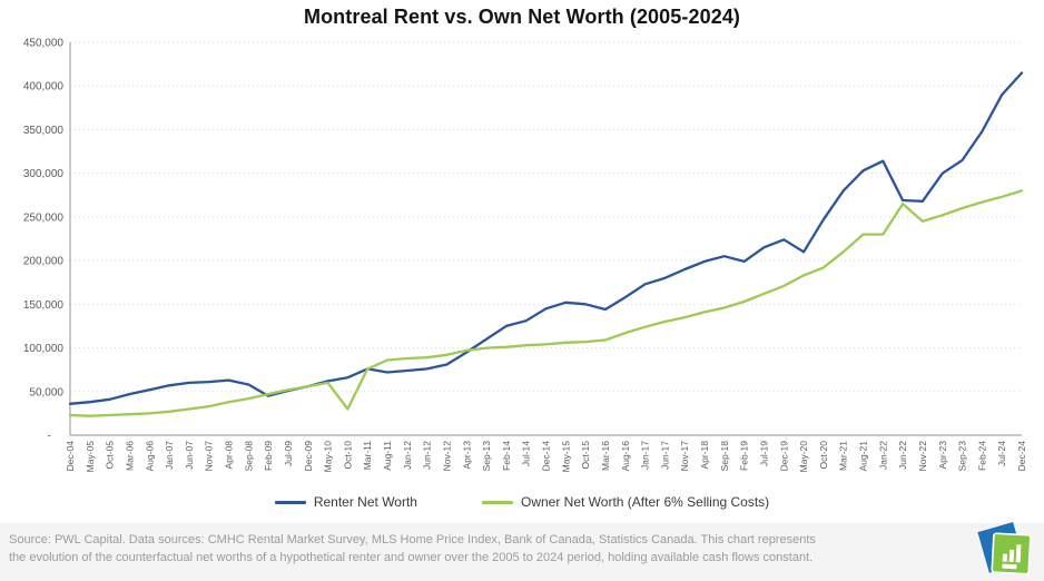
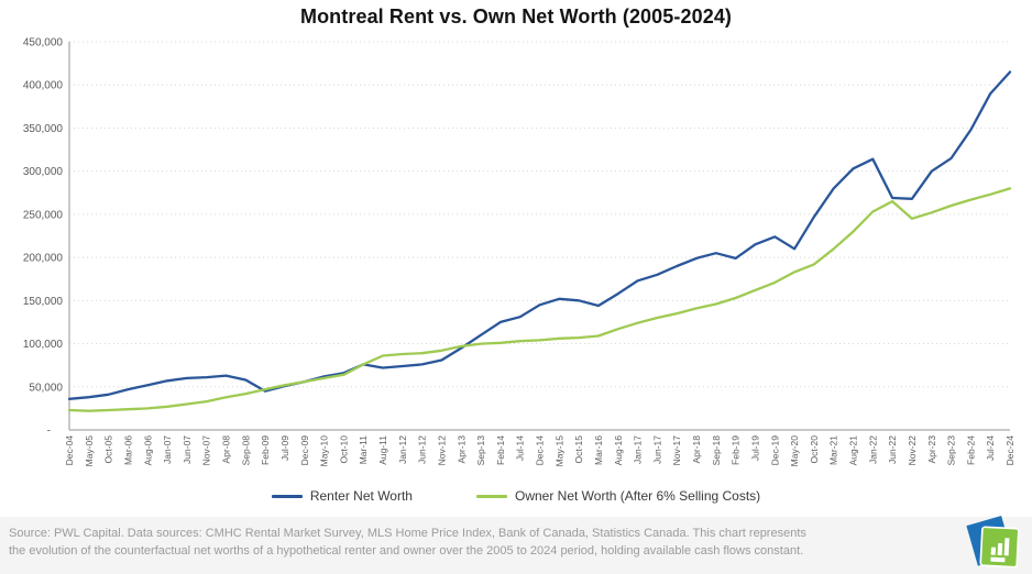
Owner Net Worth (After 6% Selling Costs)/Oct-10: 30000 -> 60000
Owner Net Worth (After 6% Selling Costs)/Jan-22: 230000 -> 250000
